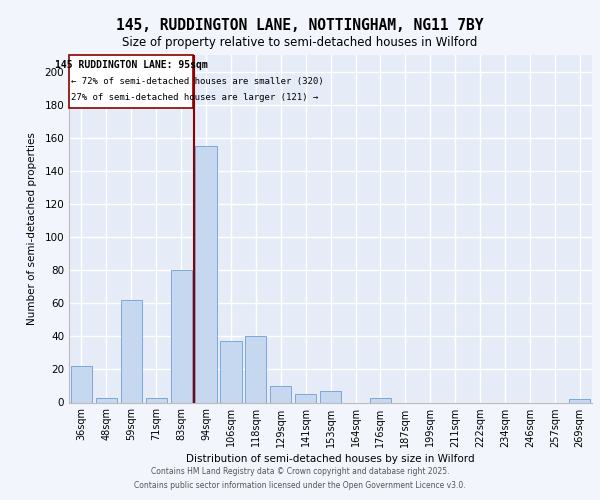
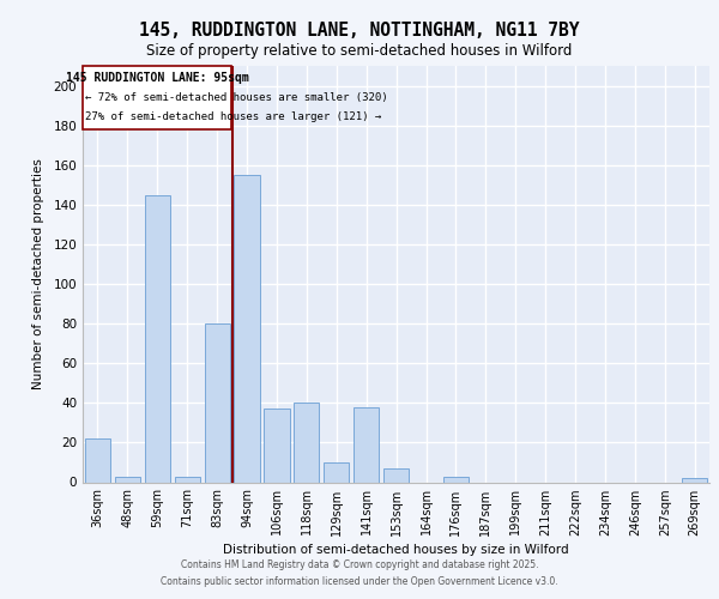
59sqm: 62 -> 145
141sqm: 5 -> 38
